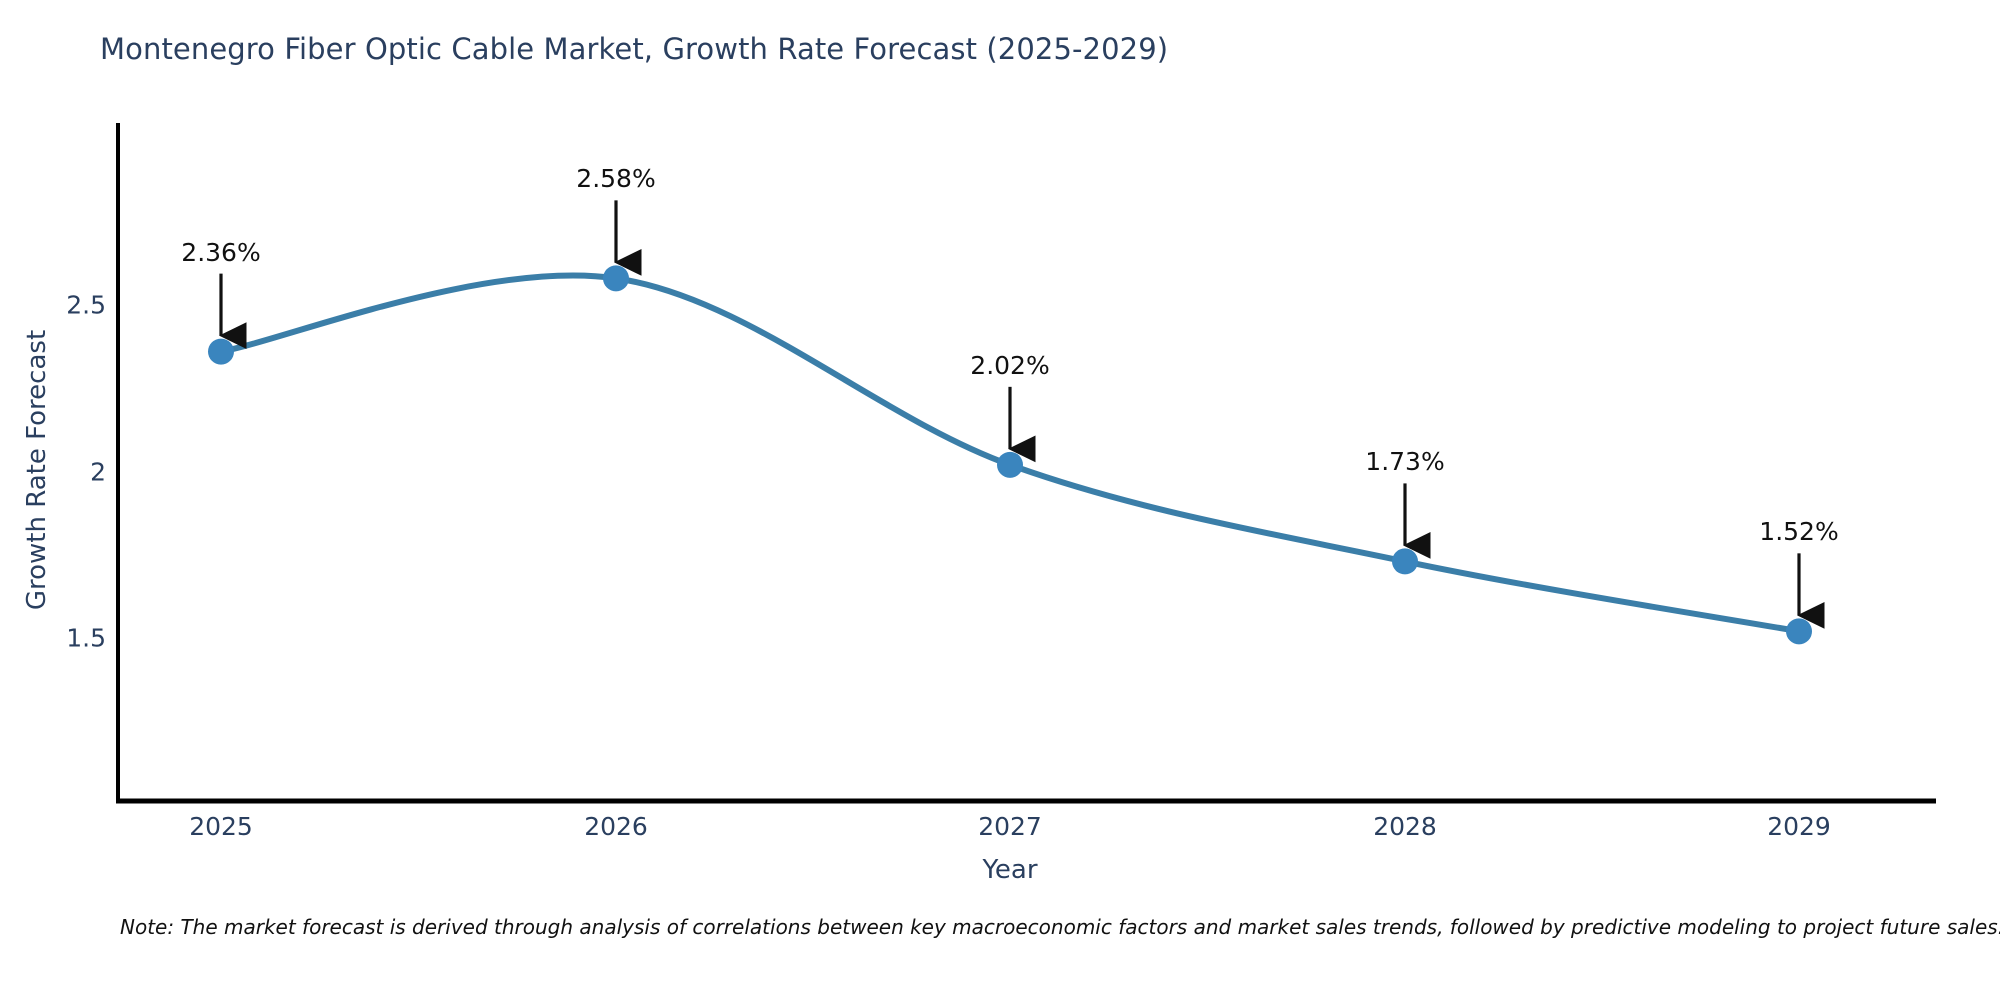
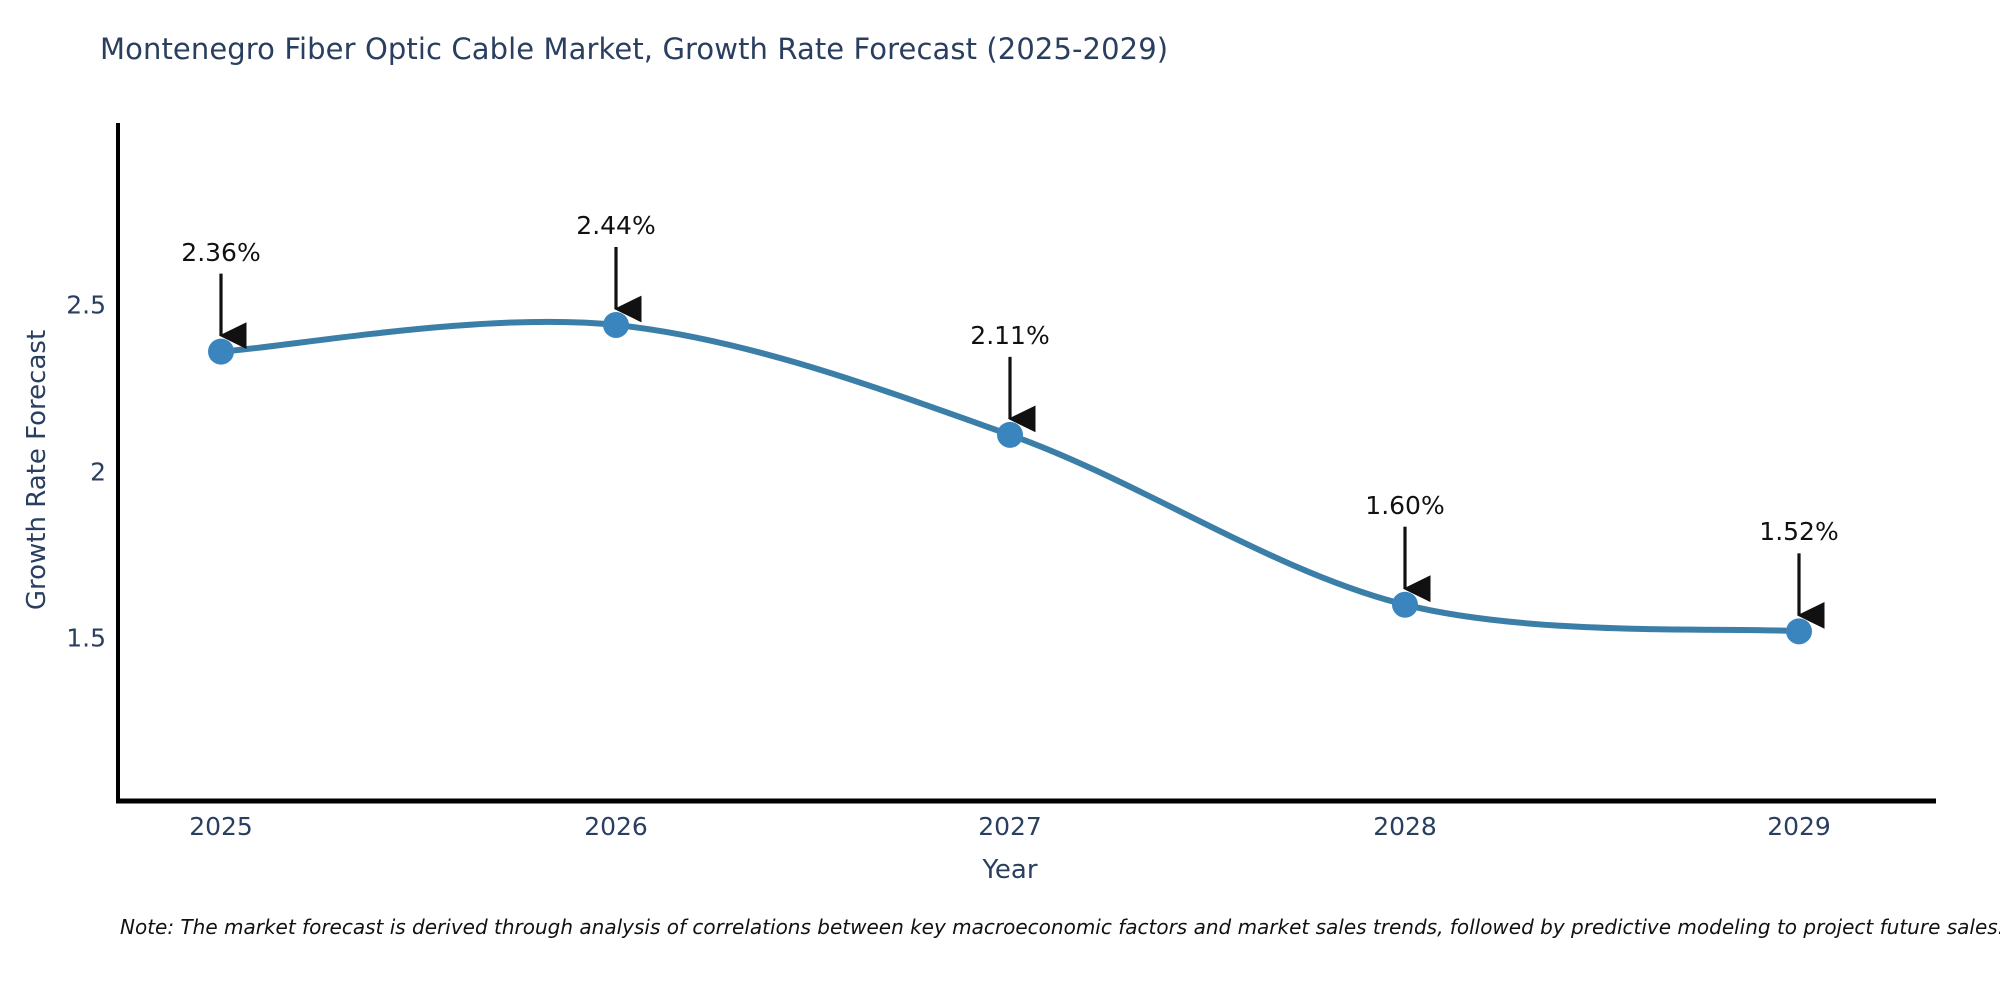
2026: 2.58% -> 2.44%
2027: 2.02% -> 2.11%
2028: 1.73% -> 1.60%
